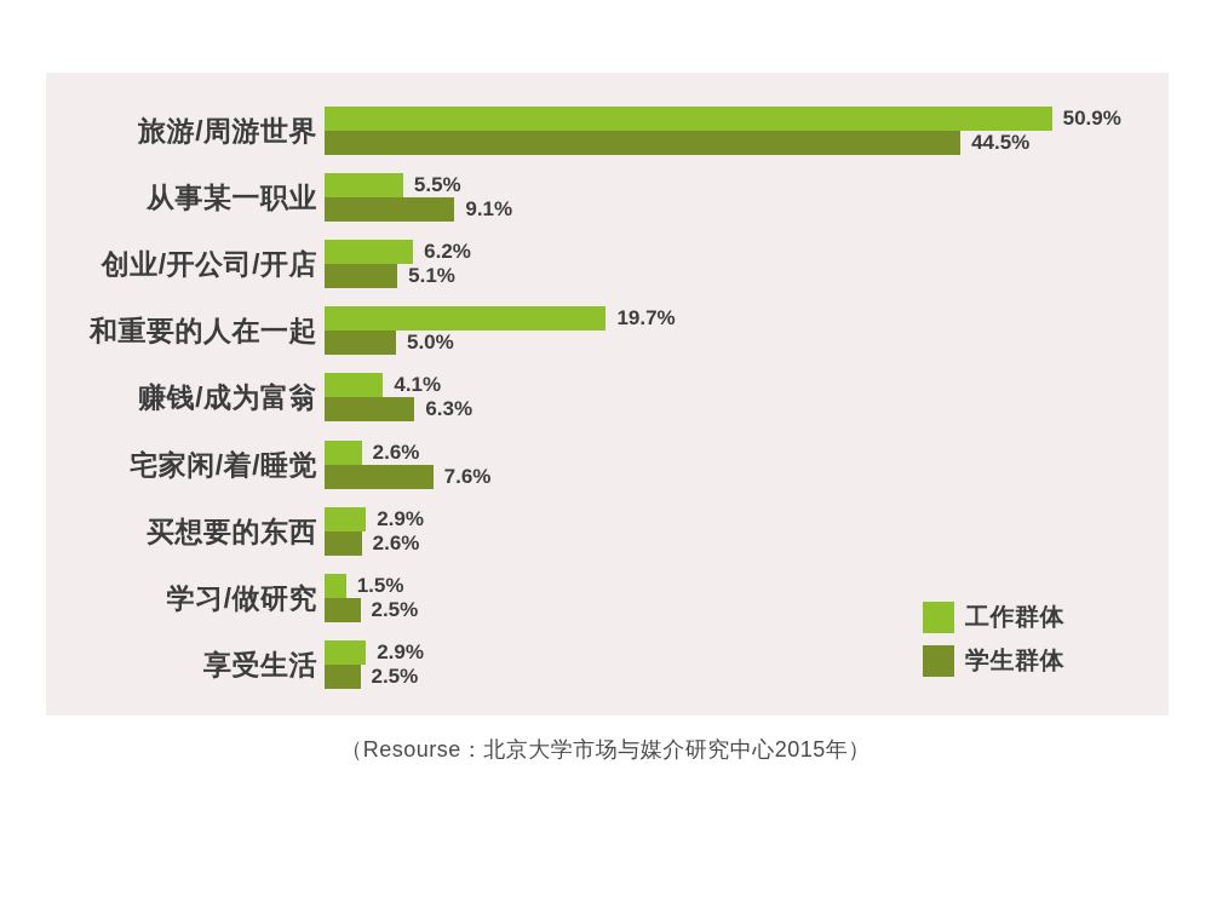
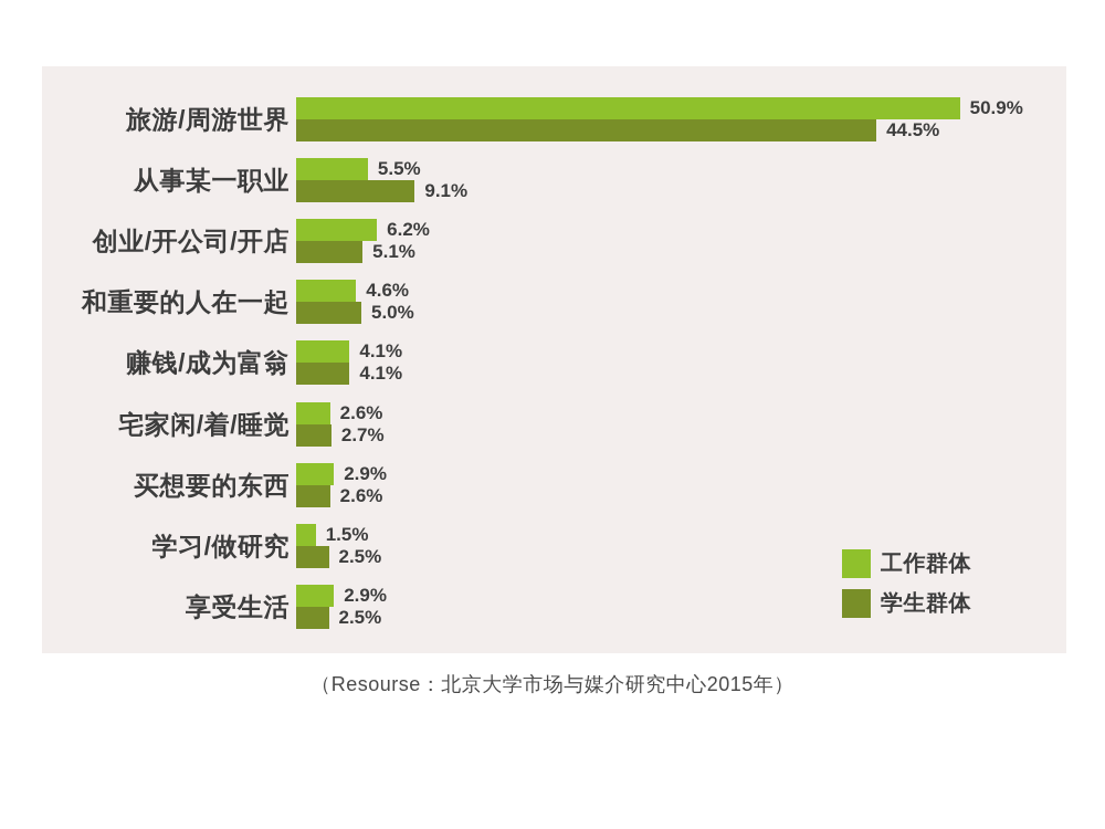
工作群体/和重要的人在一起: 19.7% -> 4.6%
学生群体/赚钱/成为富翁: 6.3% -> 4.1%
学生群体/宅家闲/着/睡觉: 7.6% -> 2.7%
